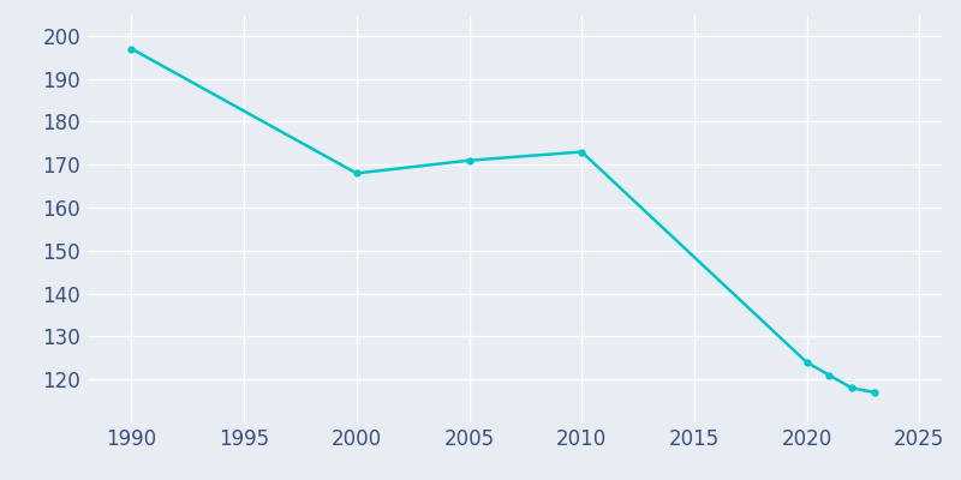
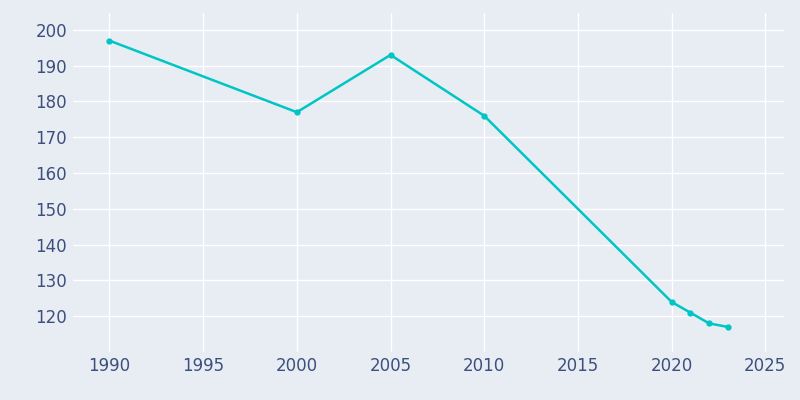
2000: 168 -> 177
2005: 171 -> 193
2010: 173 -> 176
